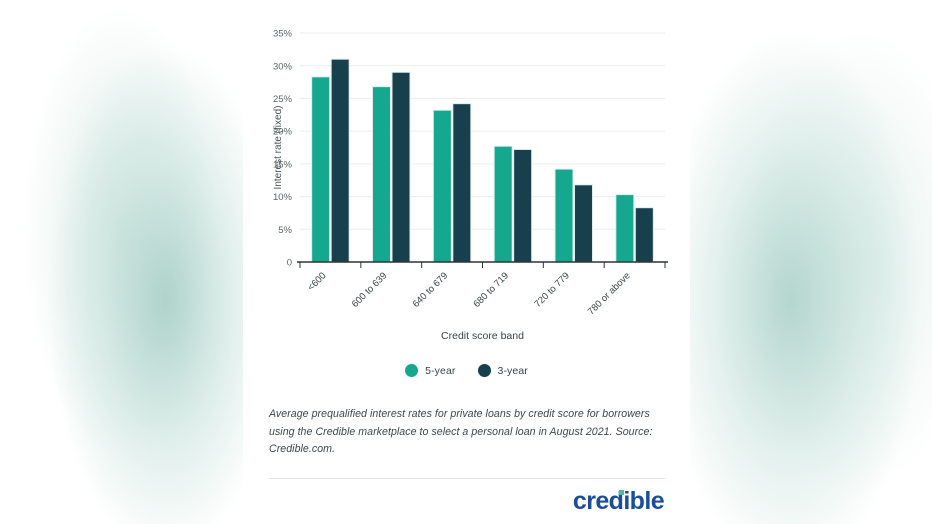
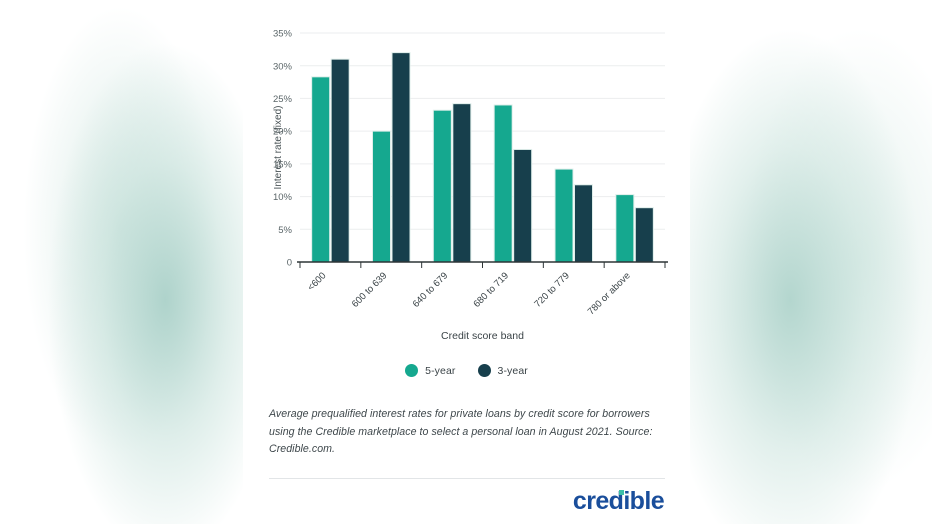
5-year/600 to 639: 27% -> 20%
3-year/600 to 639: 29% -> 32%
5-year/680 to 719: 18% -> 24%
